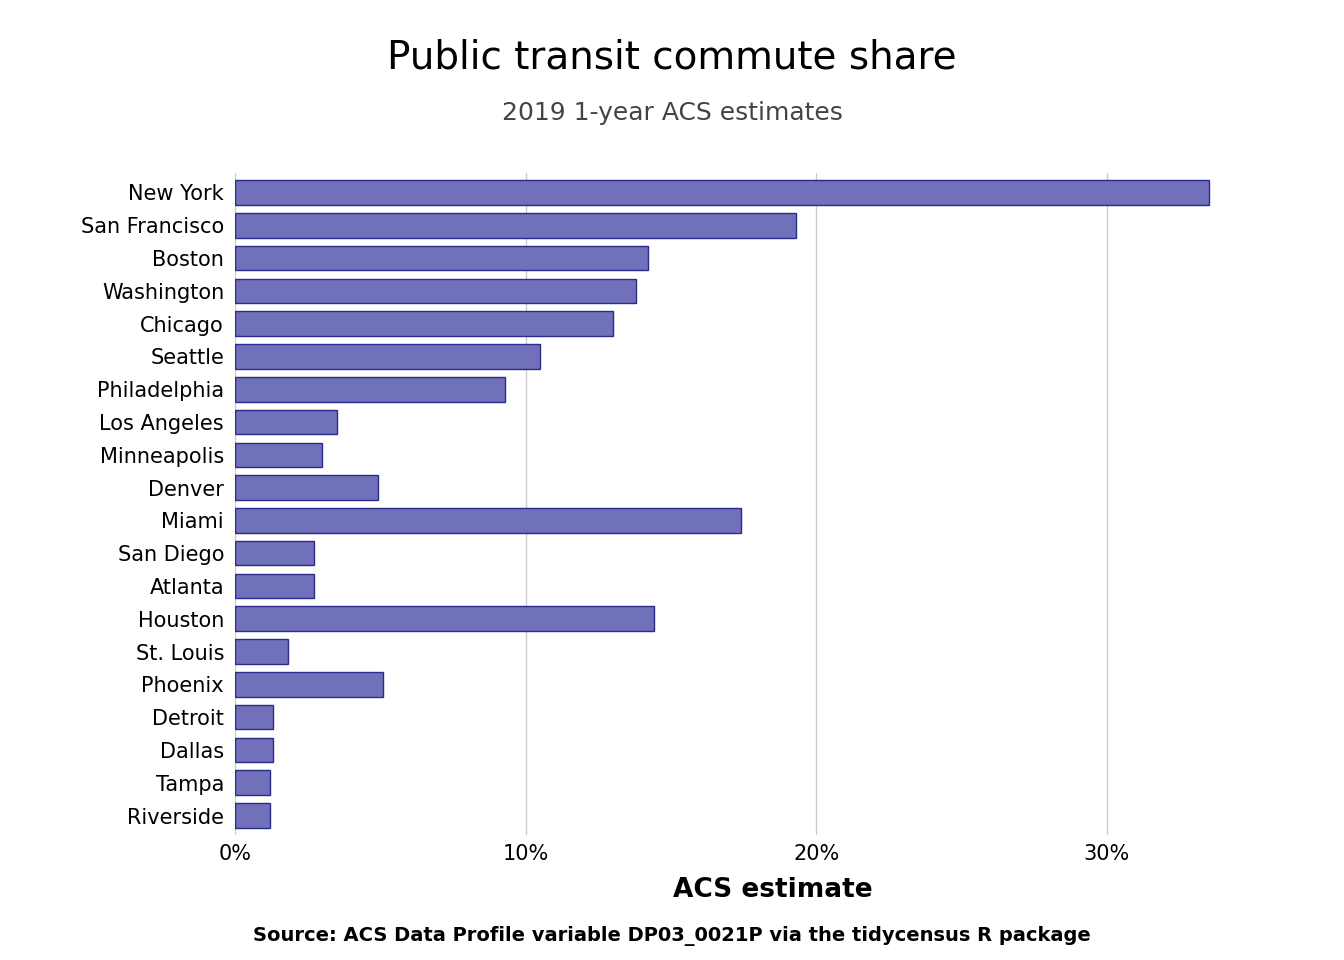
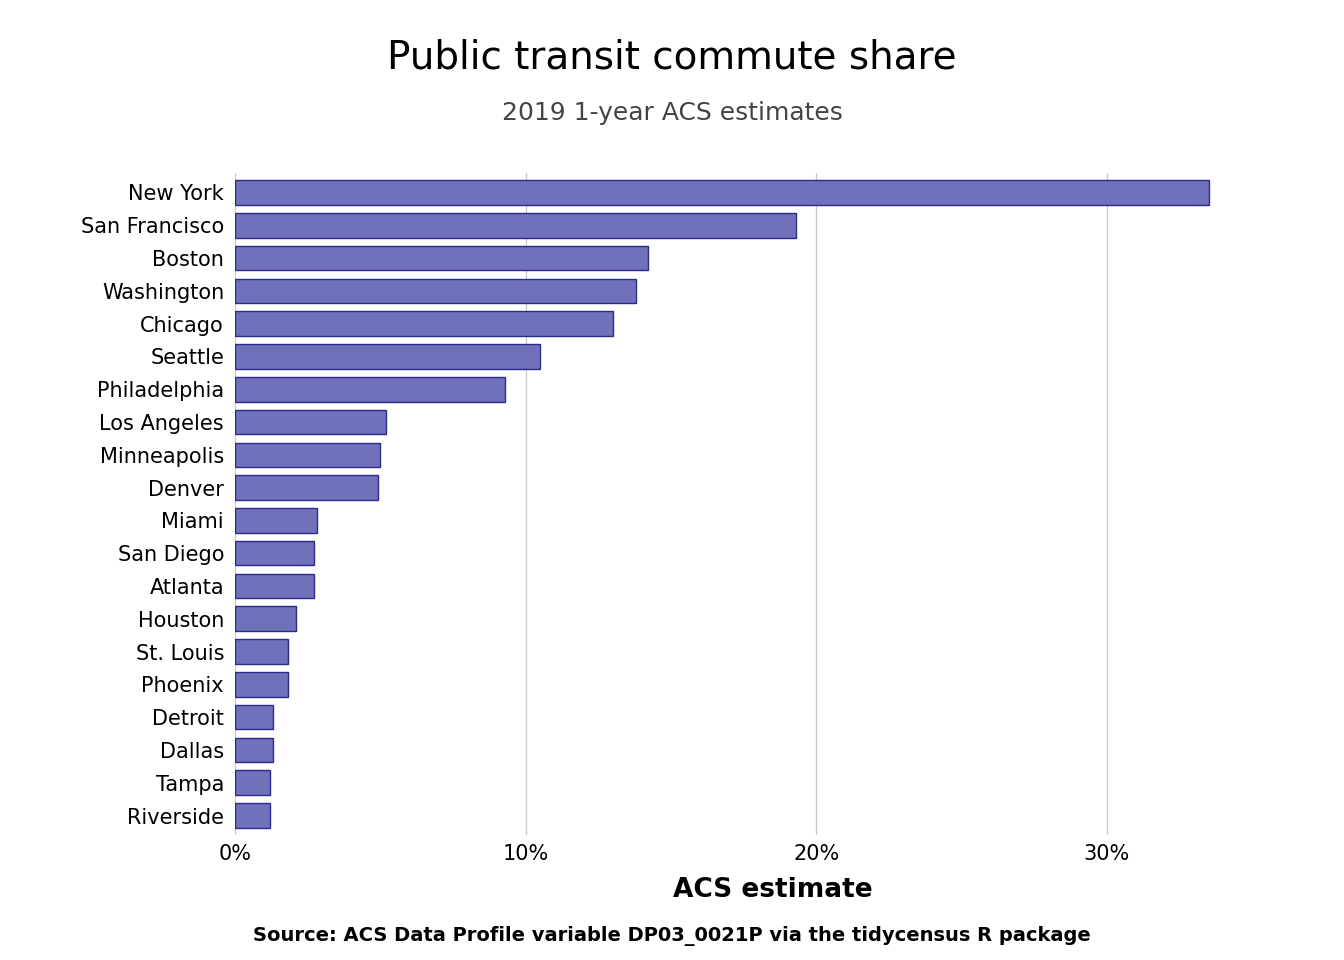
Los Angeles: 3.5% -> 5.2%
Minneapolis: 3.0% -> 5.0%
Miami: 17.4% -> 2.8%
Houston: 14.4% -> 2.1%
Phoenix: 5.1% -> 1.8%
